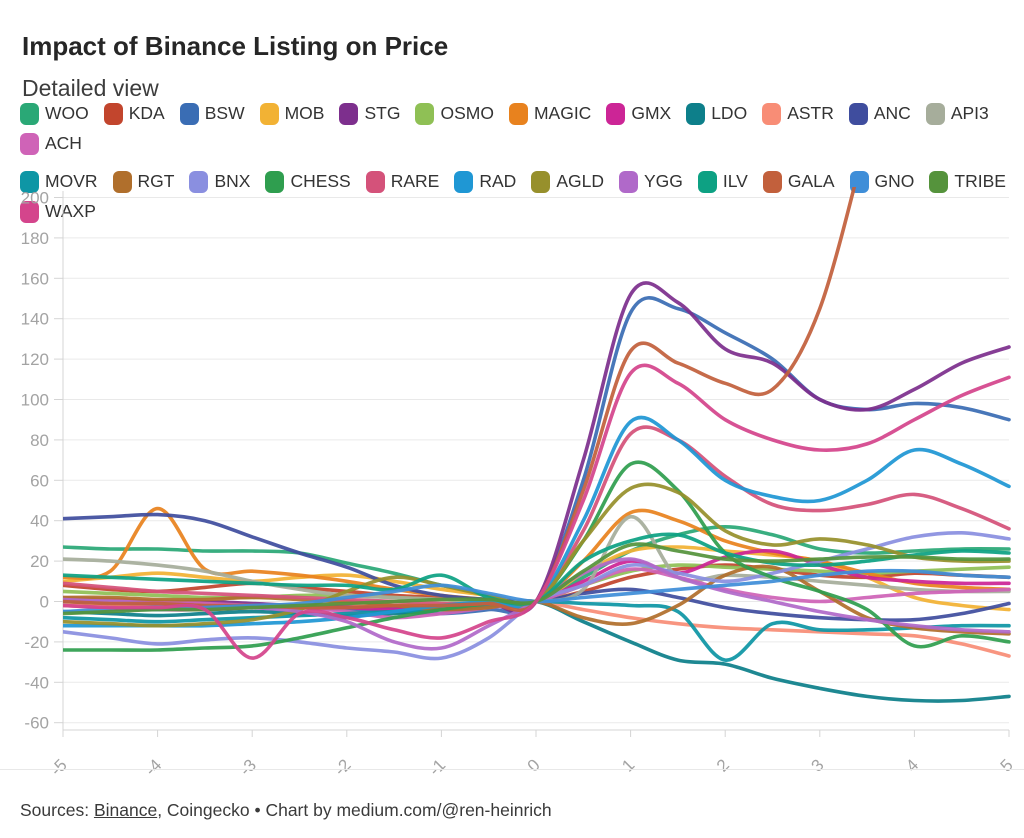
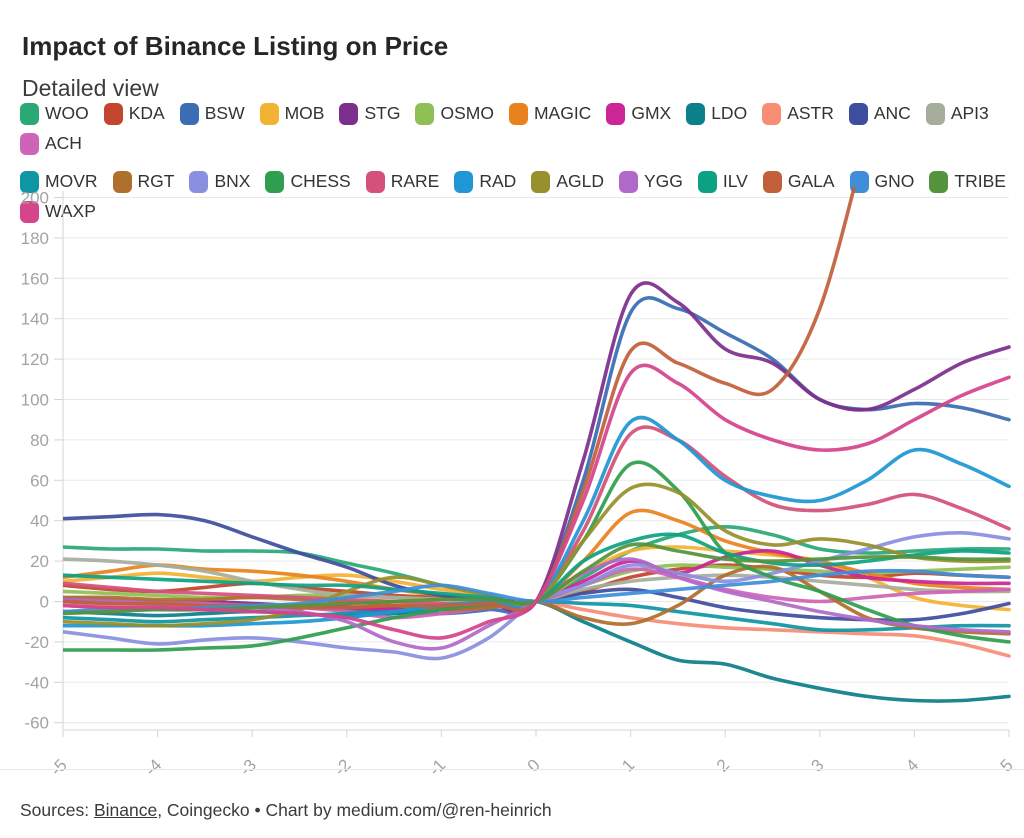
MAGIC/-4: 46 -> 18
WAXP/-3: -28 -> -5
ILV/-1: 13 -> 4
API3/1: 42 -> 10
MOVR/2: -29 -> -8
CHESS/4: -22 -> -12
